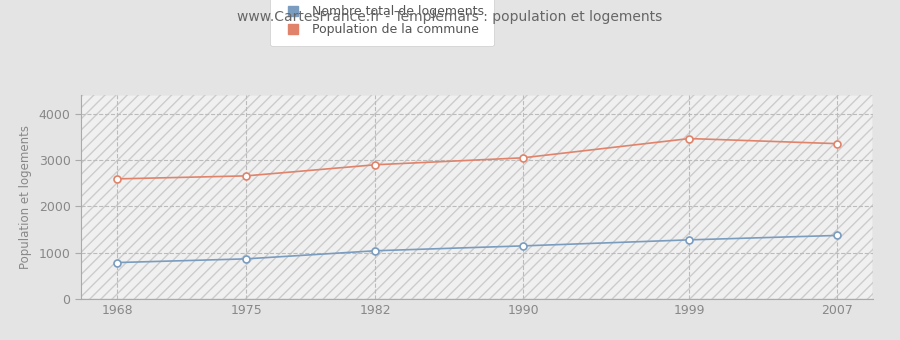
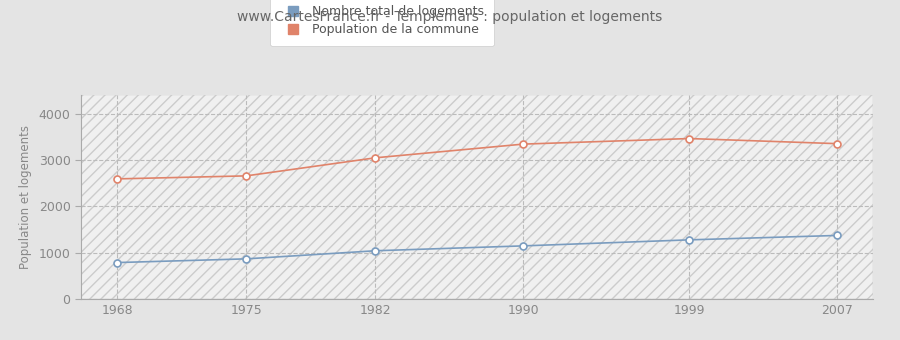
Population de la commune/1982: 2900 -> 3050
Population de la commune/1990: 3050 -> 3340
